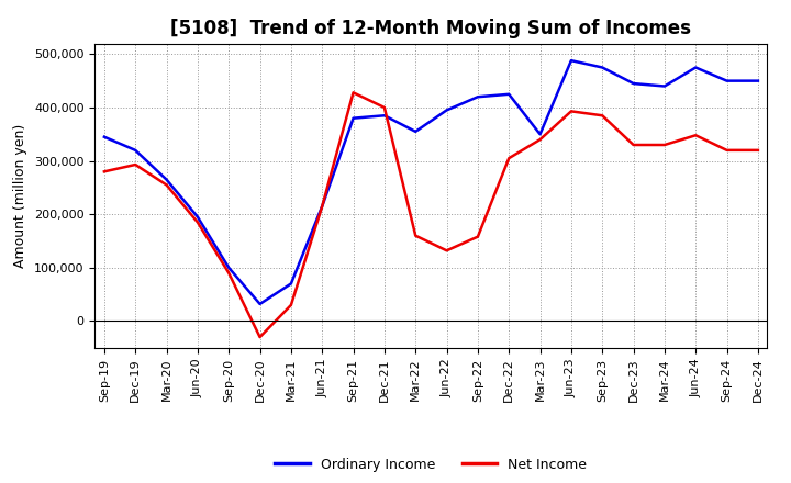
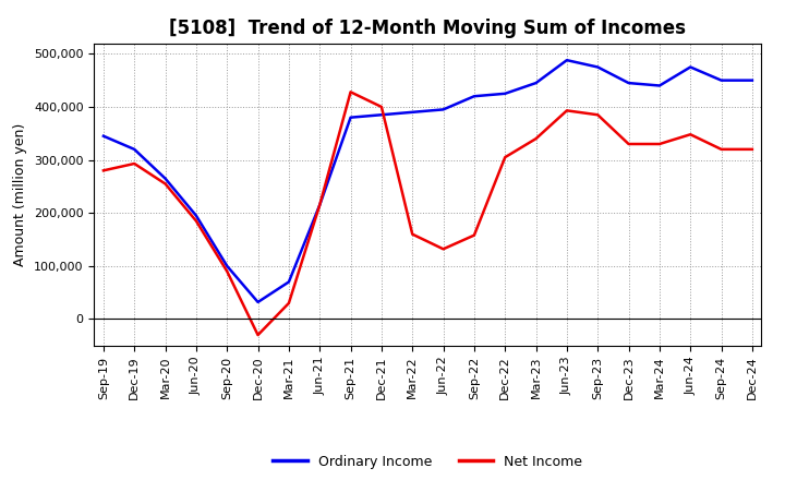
Ordinary Income/Mar-22: 355,000 -> 390,000
Ordinary Income/Mar-23: 350,000 -> 445,000
